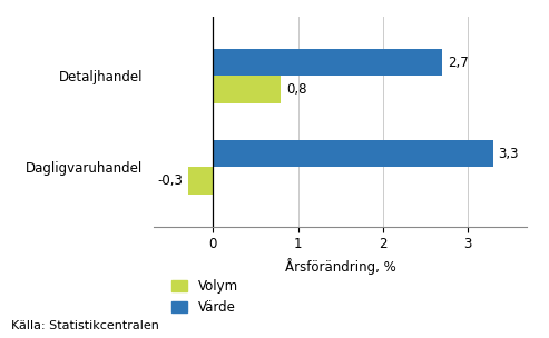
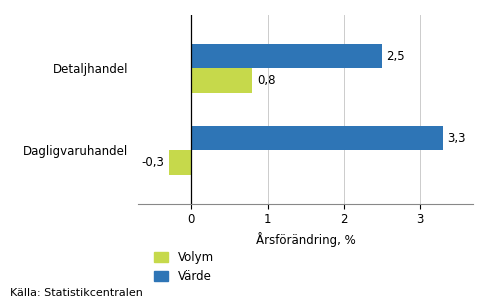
Värde/Detaljhandel: 2,7 -> 2,5
